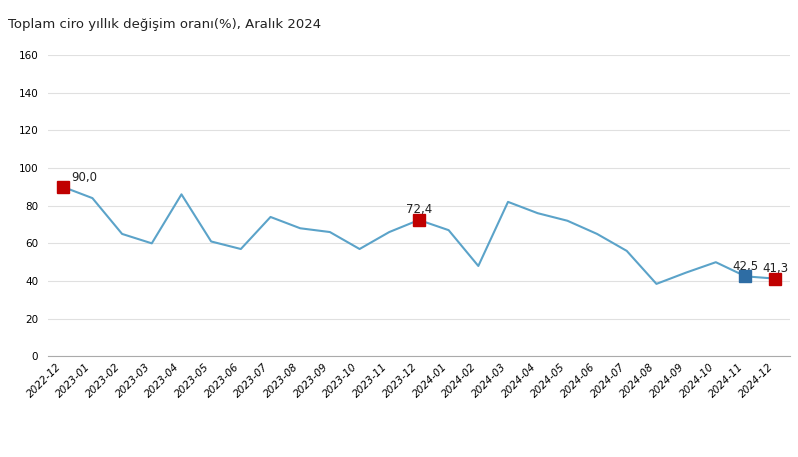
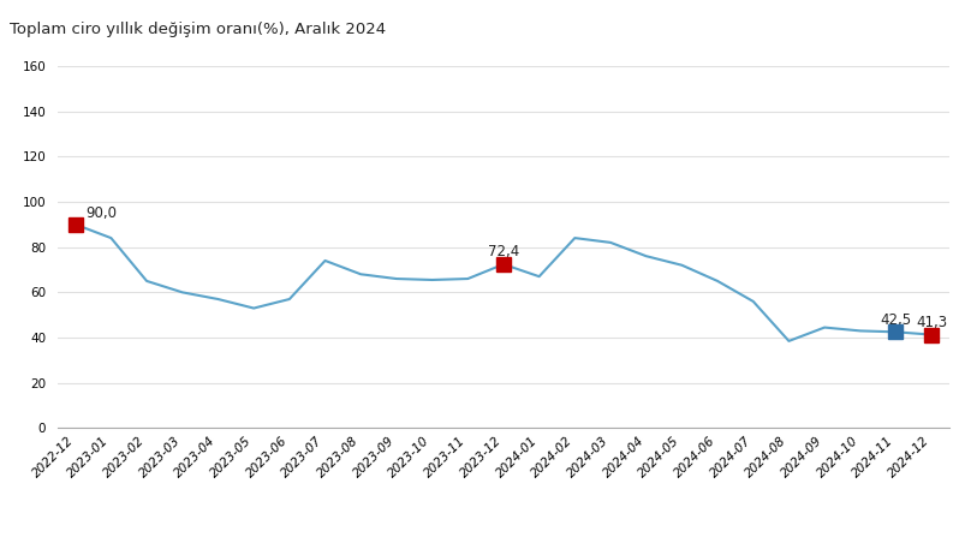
2023-04: 86 -> 57
2023-05: 61 -> 53
2023-10: 57 -> 66
2024-02: 48 -> 84
2024-10: 50 -> 43
